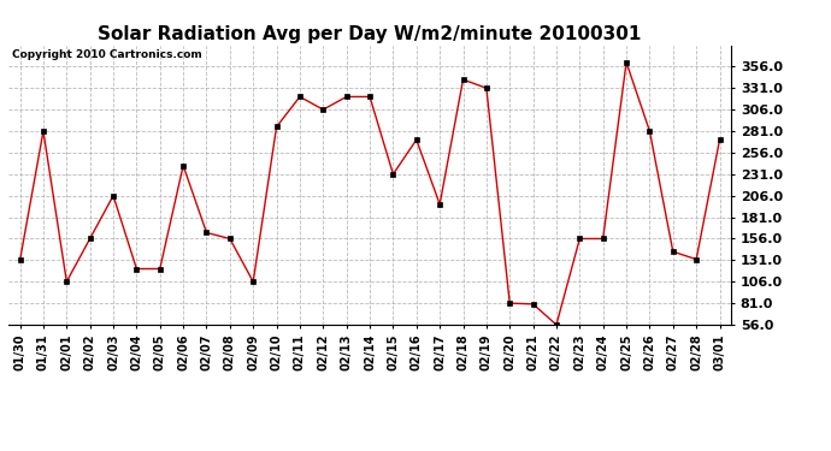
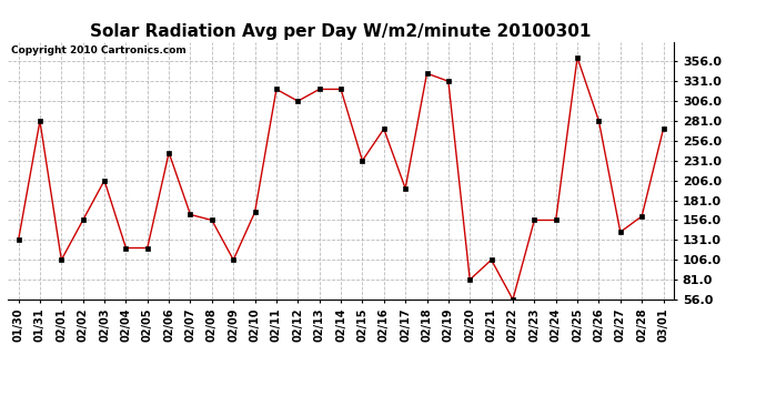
02/10: 286 -> 166
02/21: 80 -> 106
02/28: 132 -> 161
